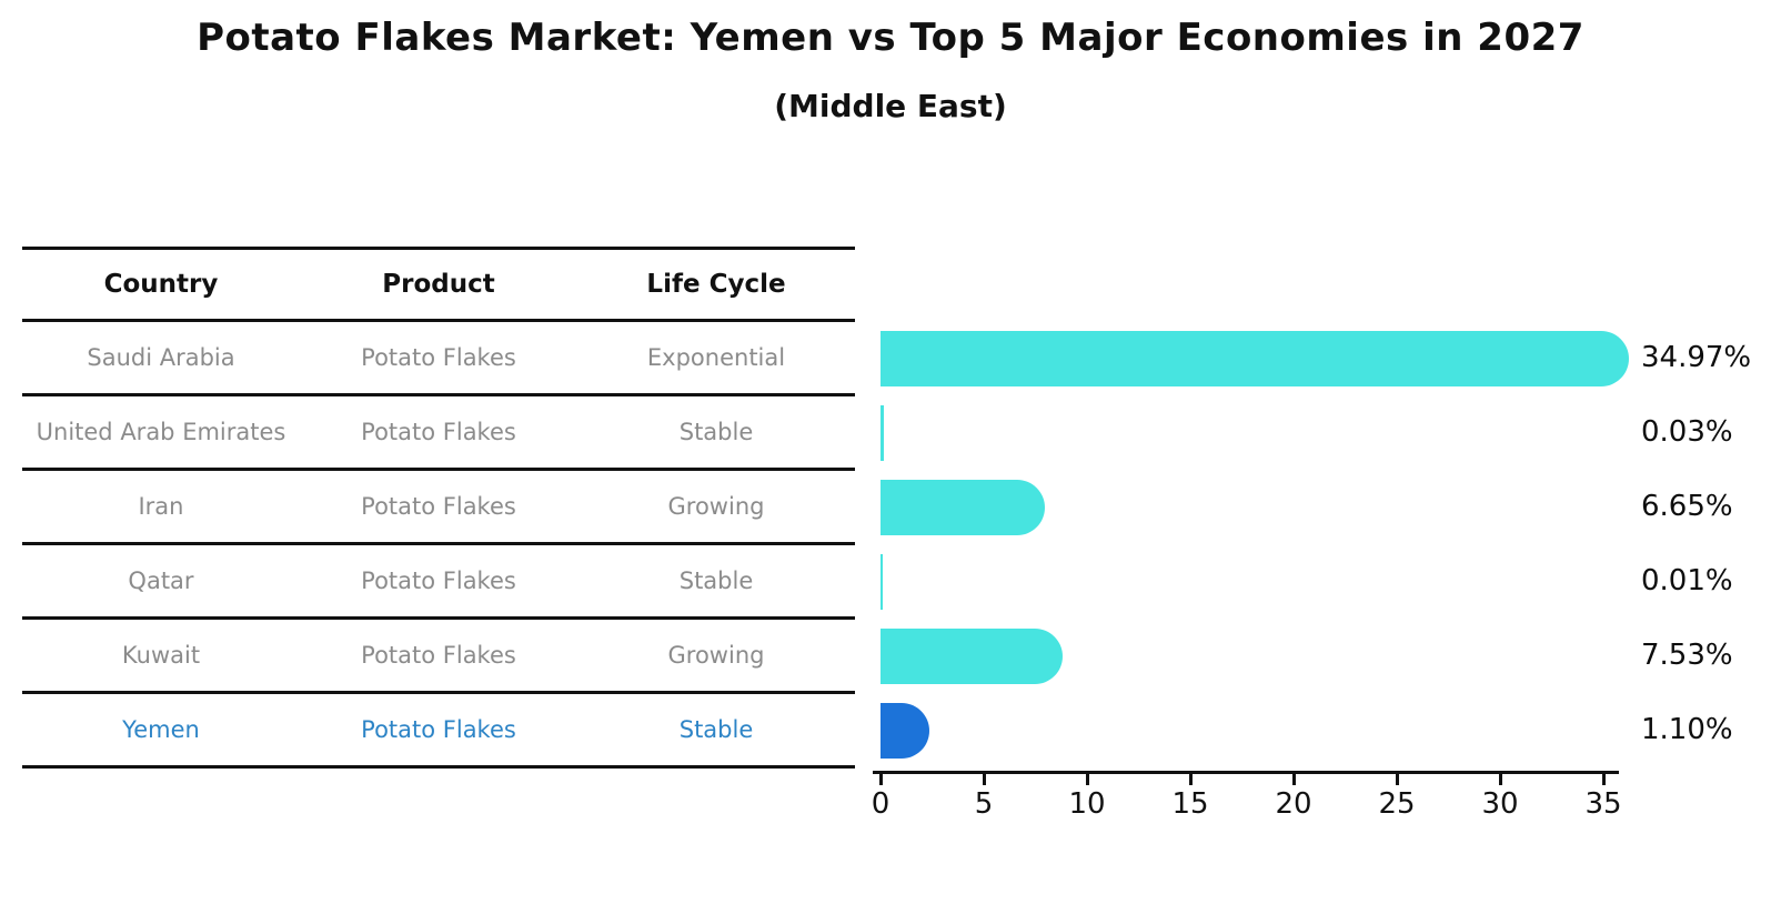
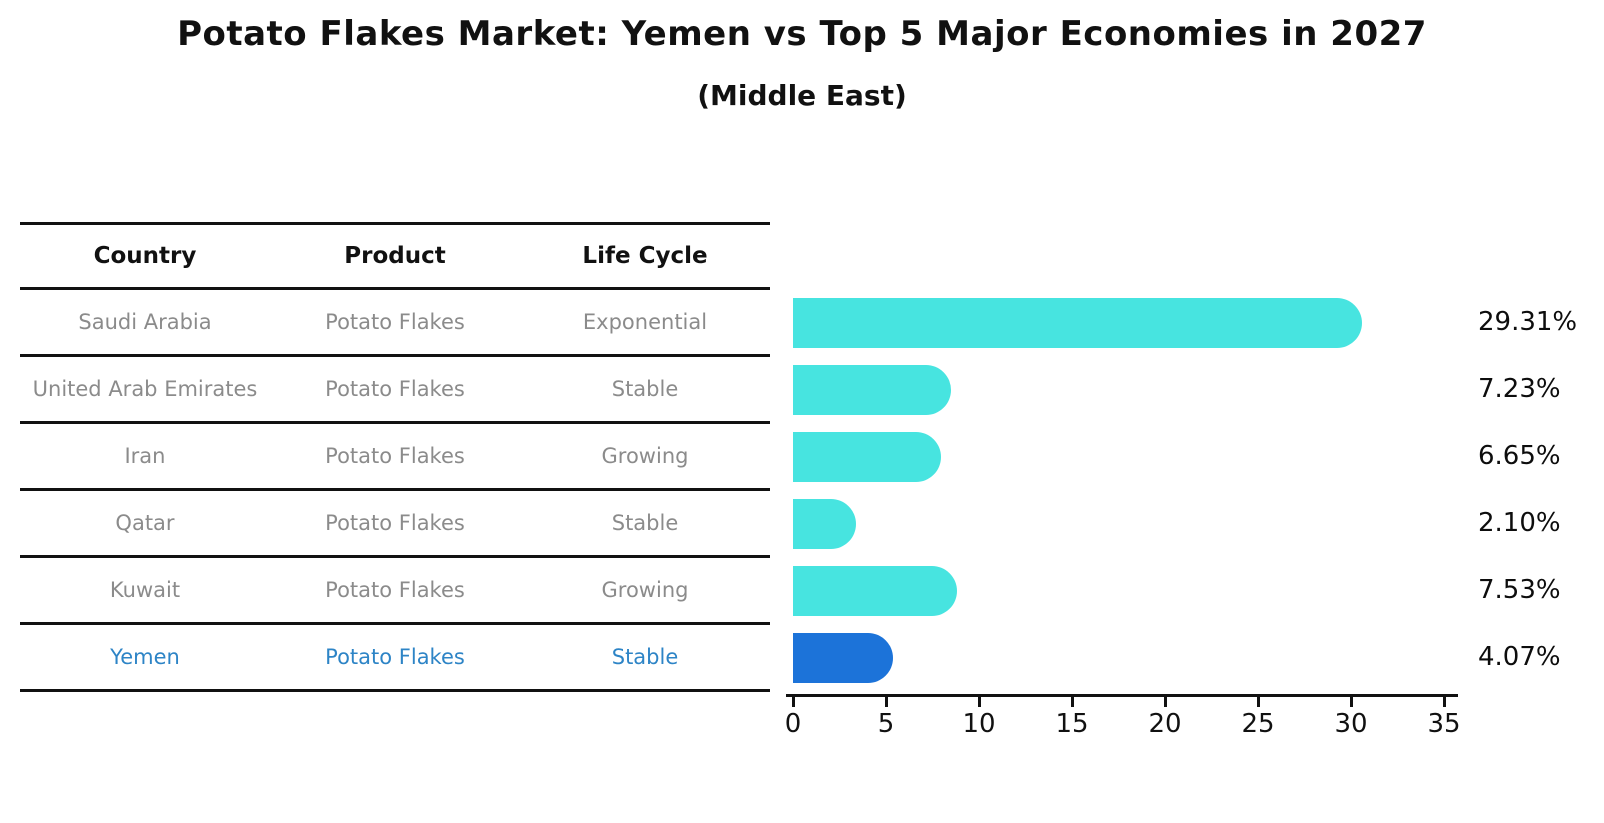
Saudi Arabia: 34.97% -> 29.31%
United Arab Emirates: 0.03% -> 7.23%
Qatar: 0.01% -> 2.10%
Yemen: 1.10% -> 4.07%
